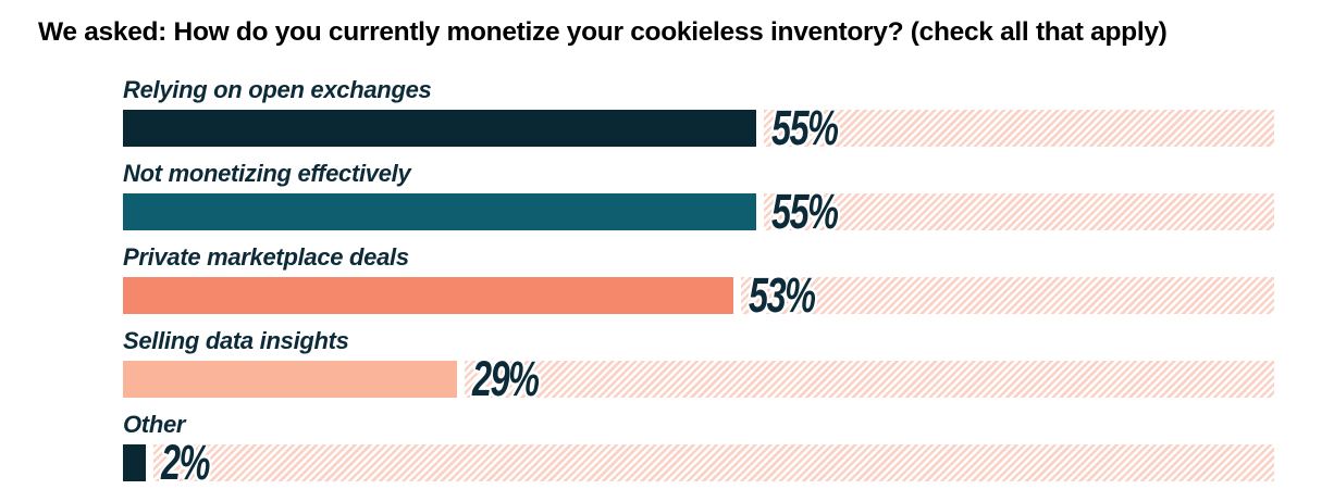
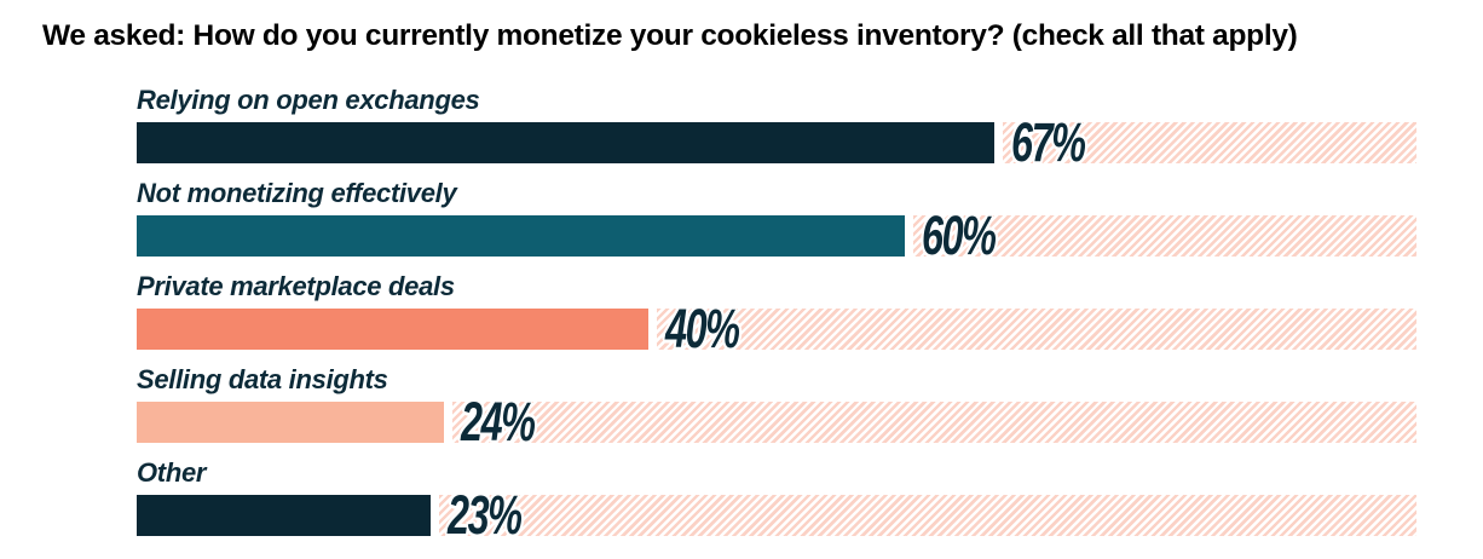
Relying on open exchanges: 55% -> 67%
Not monetizing effectively: 55% -> 60%
Private marketplace deals: 53% -> 40%
Selling data insights: 29% -> 24%
Other: 2% -> 23%
